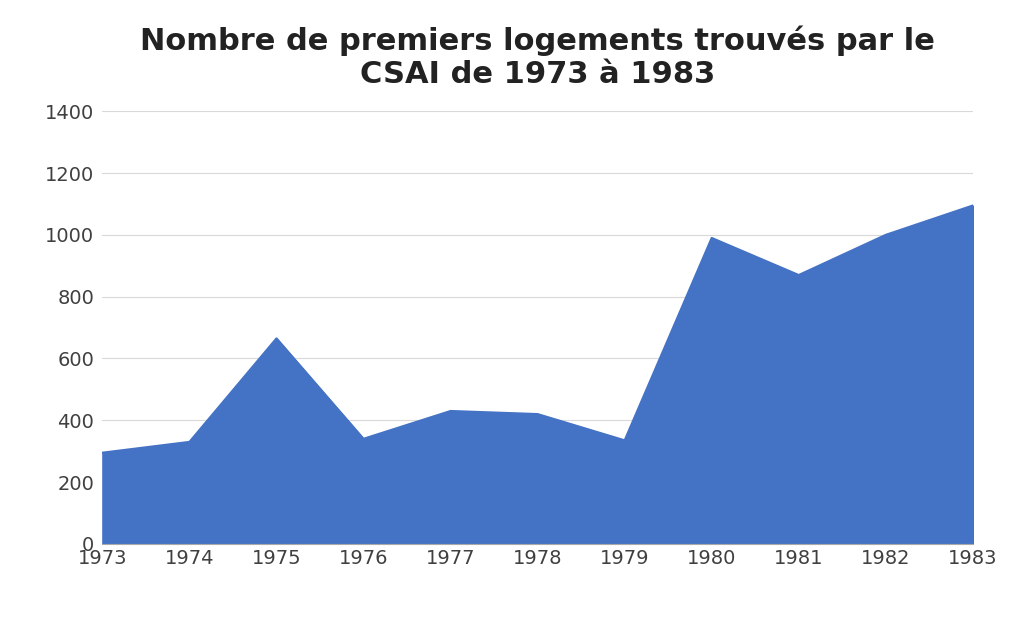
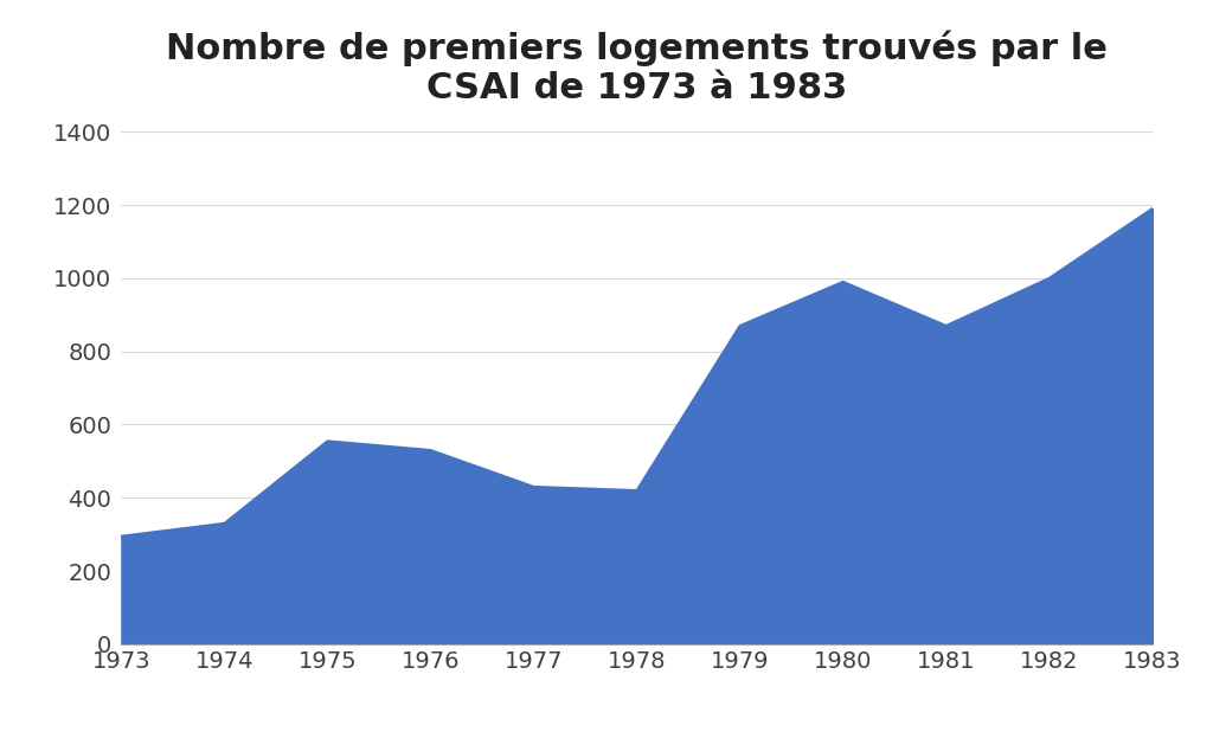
1975: 665 -> 555
1976: 340 -> 530
1979: 335 -> 870
1983: 1095 -> 1190
